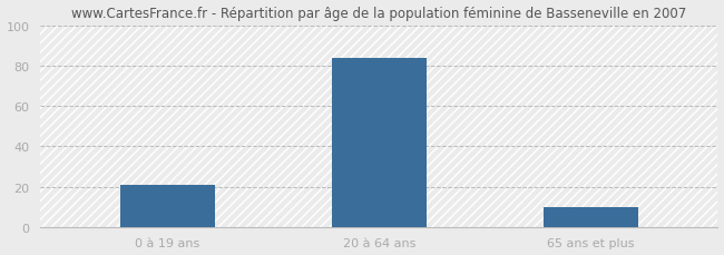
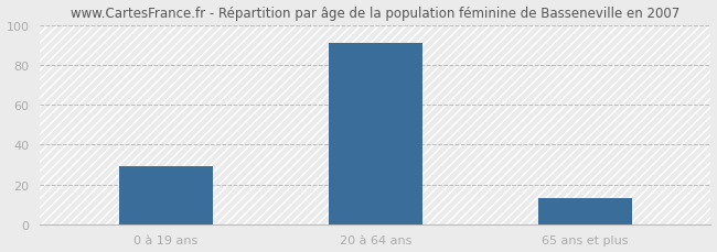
0 à 19 ans: 21 -> 29
20 à 64 ans: 84 -> 91
65 ans et plus: 10 -> 13
